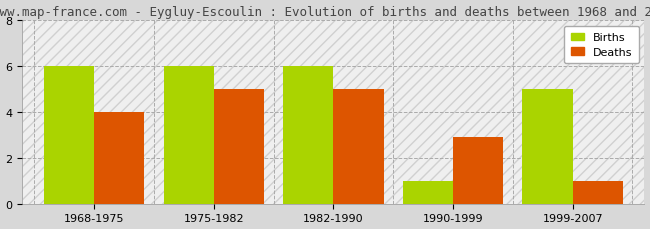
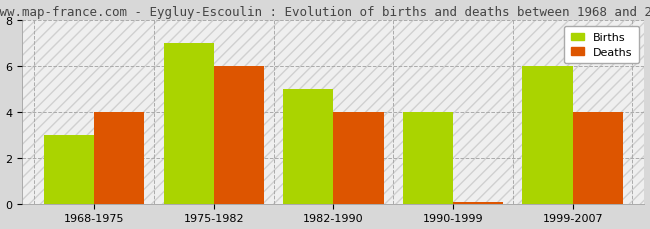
Births/1968-1975: 6 -> 3
Births/1975-1982: 6 -> 7
Deaths/1975-1982: 5.00 -> 6.00
Births/1982-1990: 6 -> 5
Deaths/1982-1990: 5.00 -> 4.00
Births/1990-1999: 1 -> 4
Deaths/1990-1999: 2.90 -> 0.07
Births/1999-2007: 5 -> 6
Deaths/1999-2007: 1.00 -> 4.00
